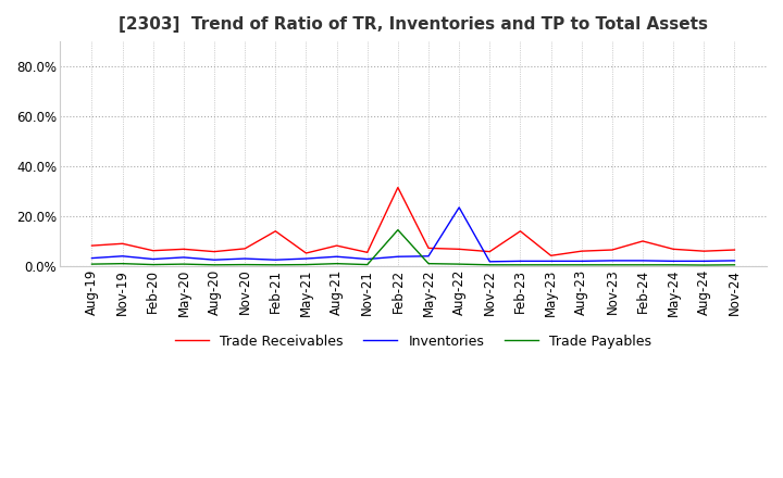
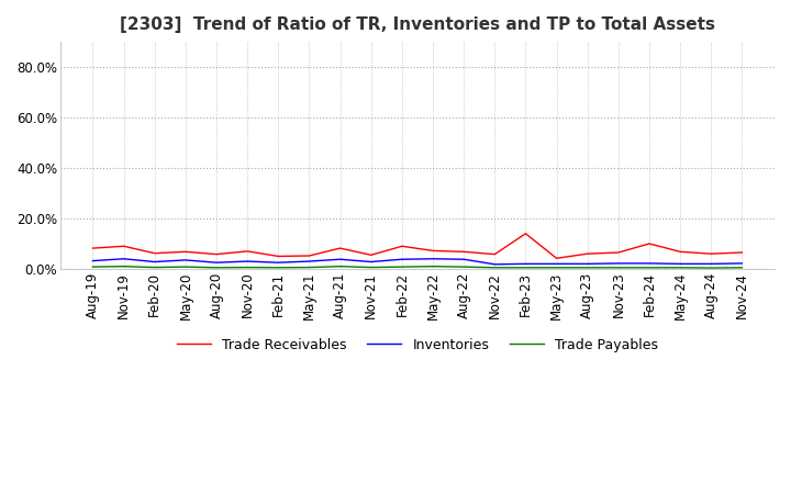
Trade Receivables/Feb-21: 14.0% -> 5.0%
Trade Receivables/Feb-22: 31.5% -> 9.0%
Trade Payables/Feb-22: 14.5% -> 0.8%
Inventories/Aug-22: 23.5% -> 3.8%
